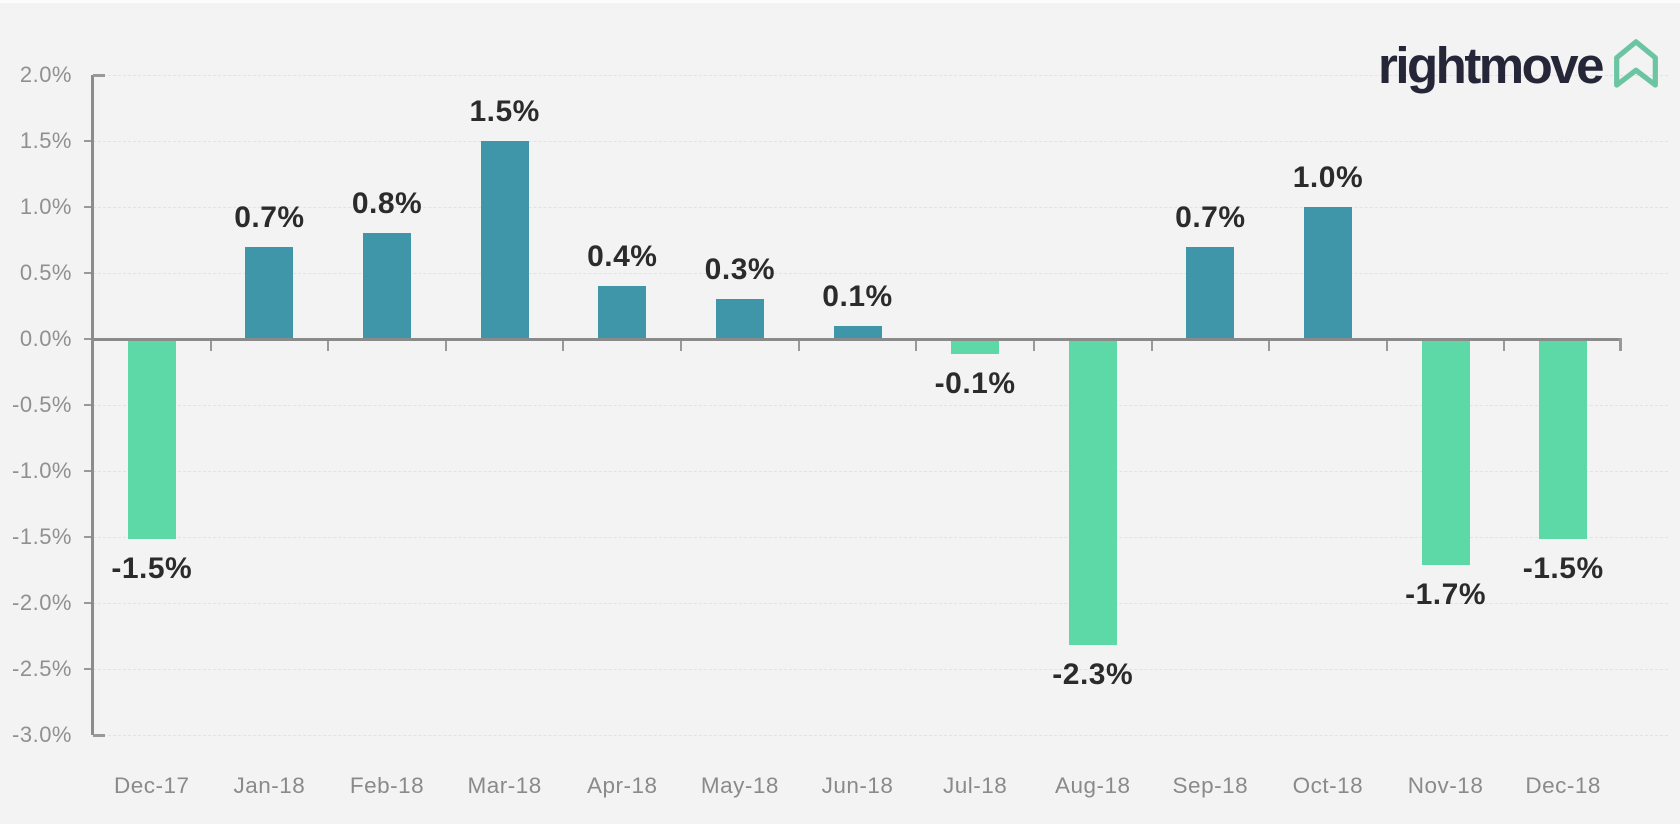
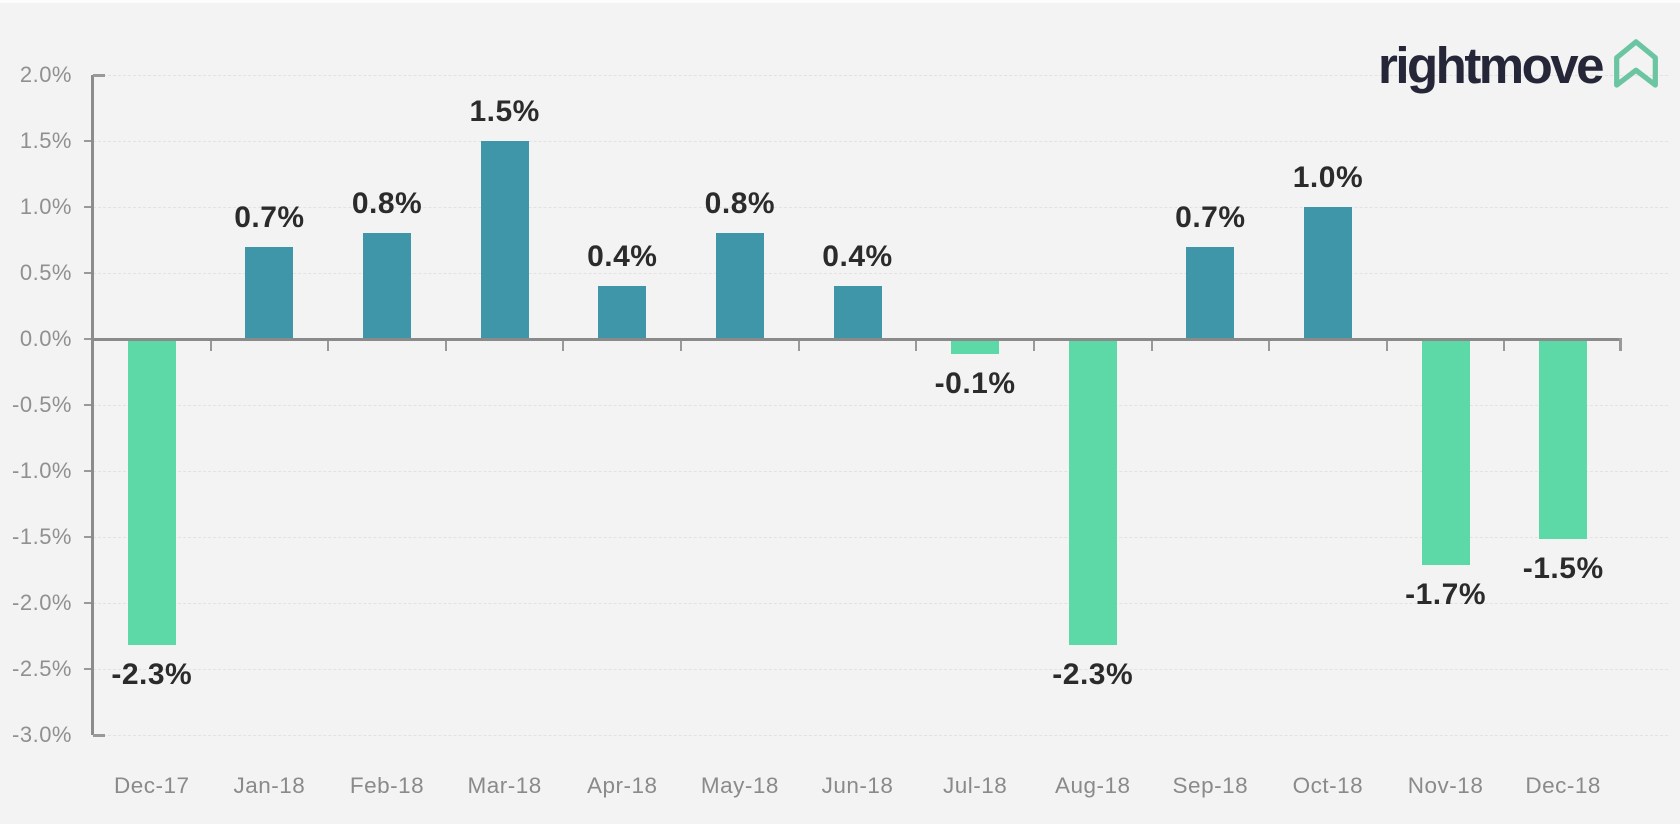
Dec-17: -1.5% -> -2.3%
May-18: 0.3% -> 0.8%
Jun-18: 0.1% -> 0.4%
